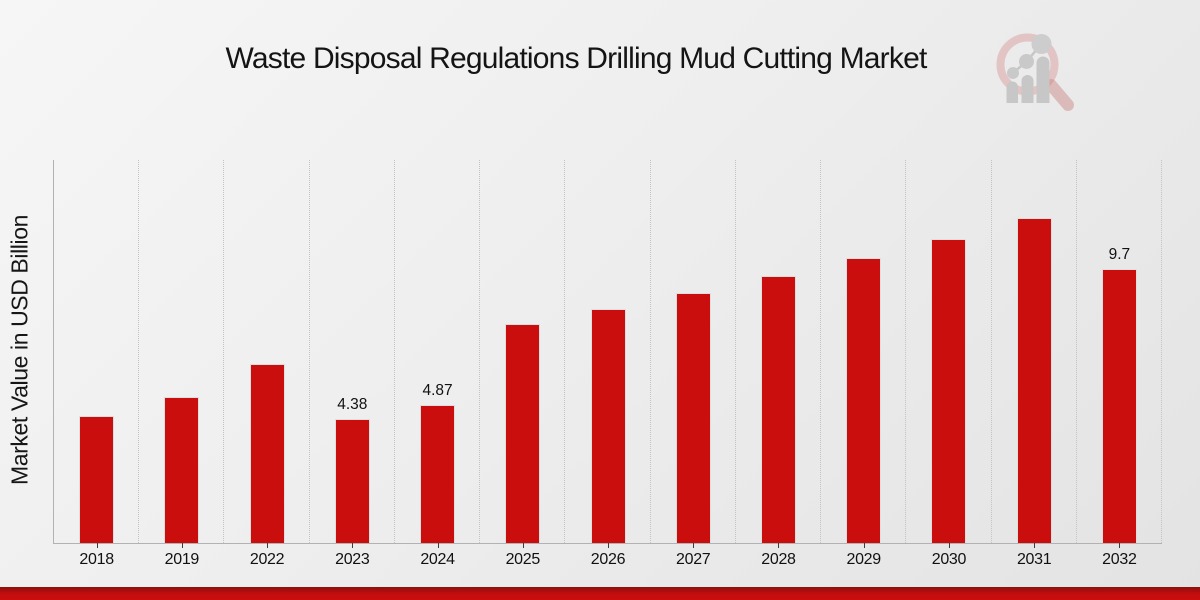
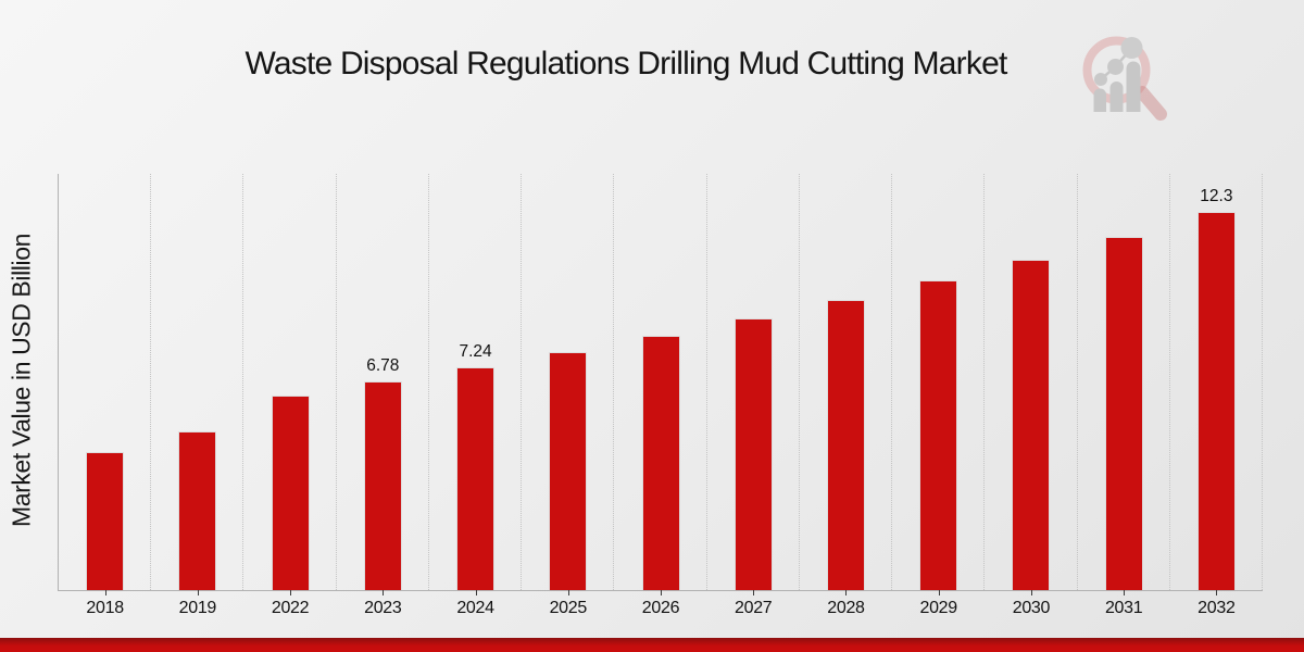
2023: 4.38 -> 6.78
2024: 4.87 -> 7.24
2032: 9.7 -> 12.3
